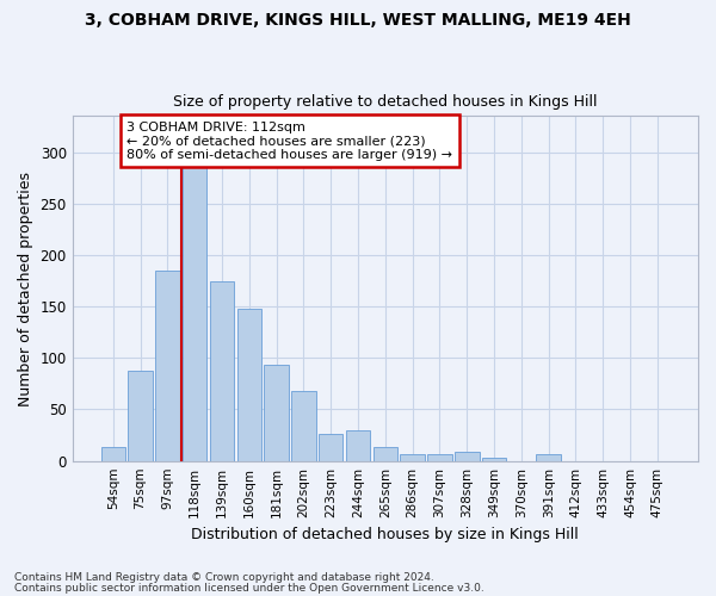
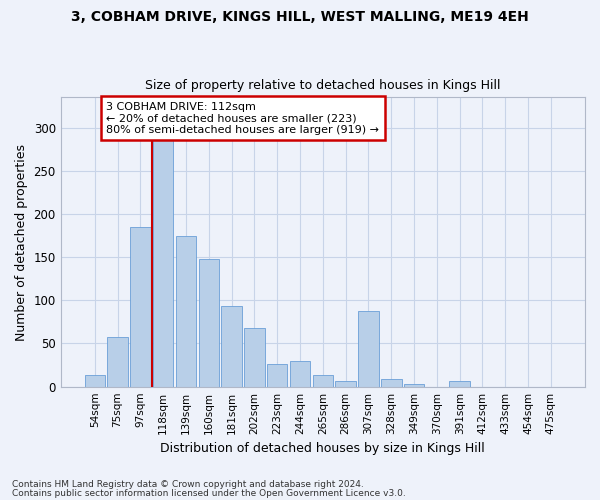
75sqm: 88 -> 58
307sqm: 7 -> 88
